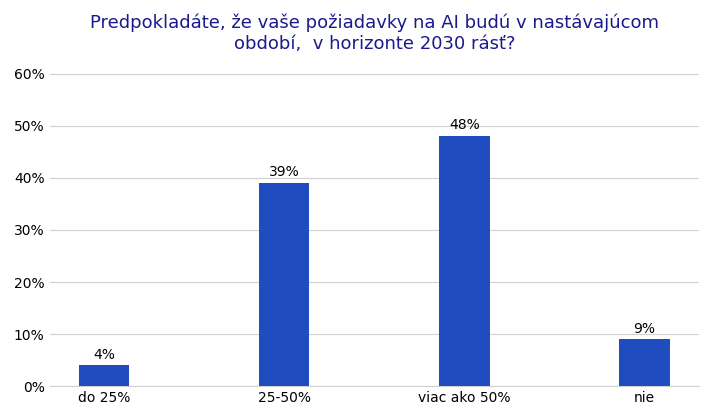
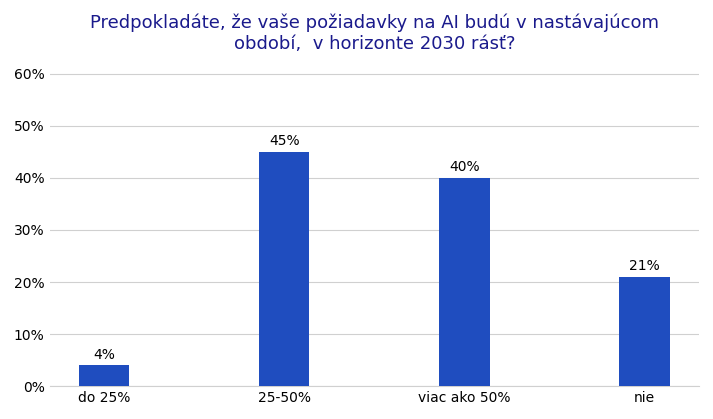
25-50%: 39% -> 45%
viac ako 50%: 48% -> 40%
nie: 9% -> 21%
